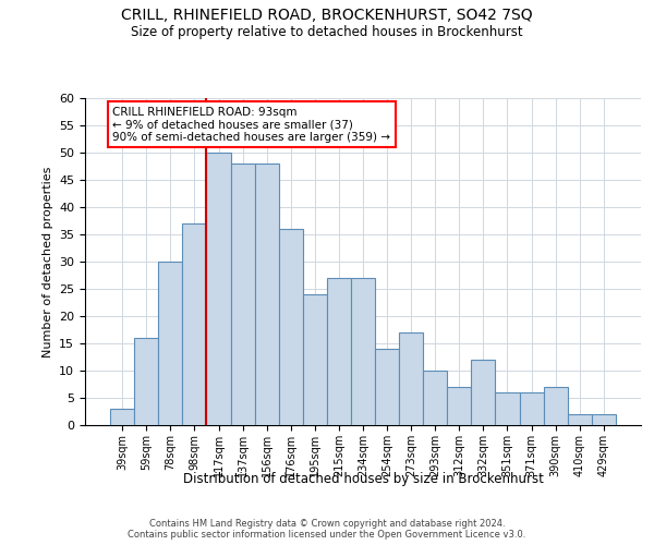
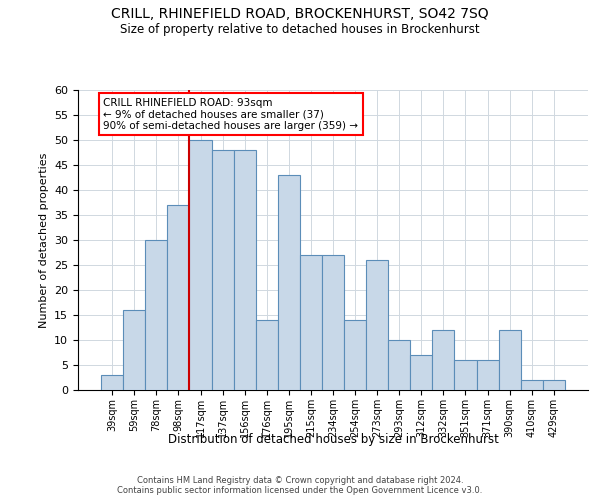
176sqm: 36 -> 14
195sqm: 24 -> 43
273sqm: 17 -> 26
390sqm: 7 -> 12
